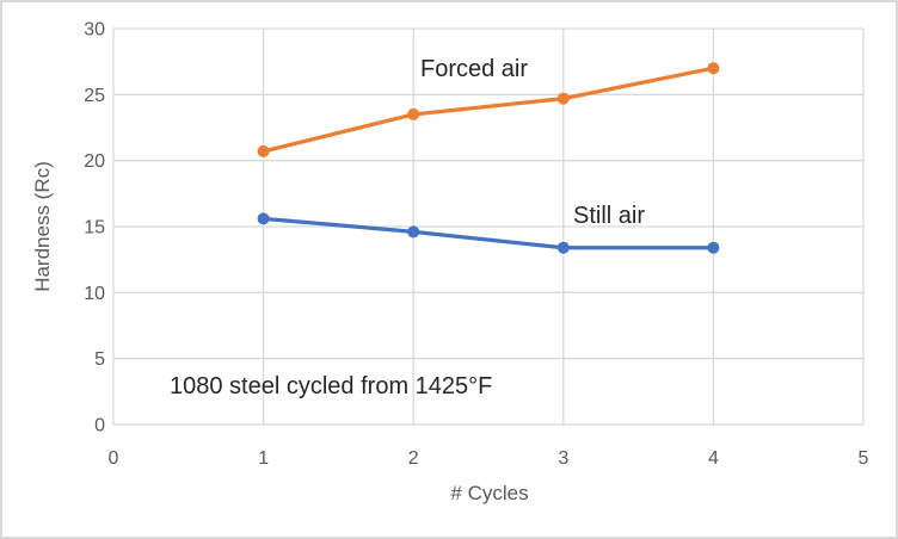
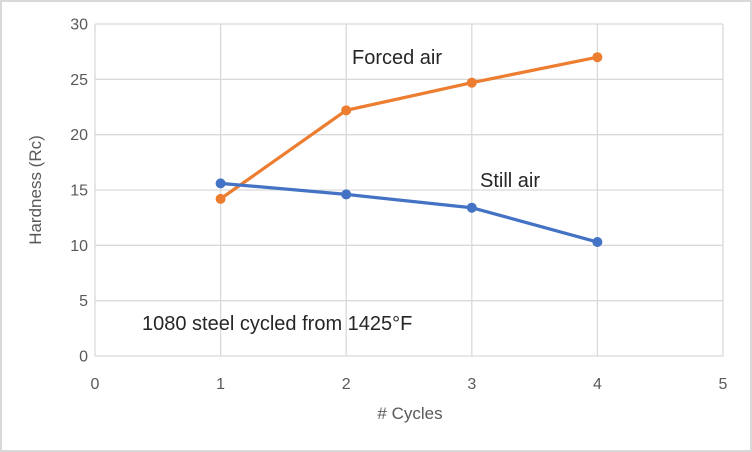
Forced air/1: 20.7 -> 14.2
Forced air/2: 23.5 -> 22.2
Still air/4: 13.4 -> 10.3
